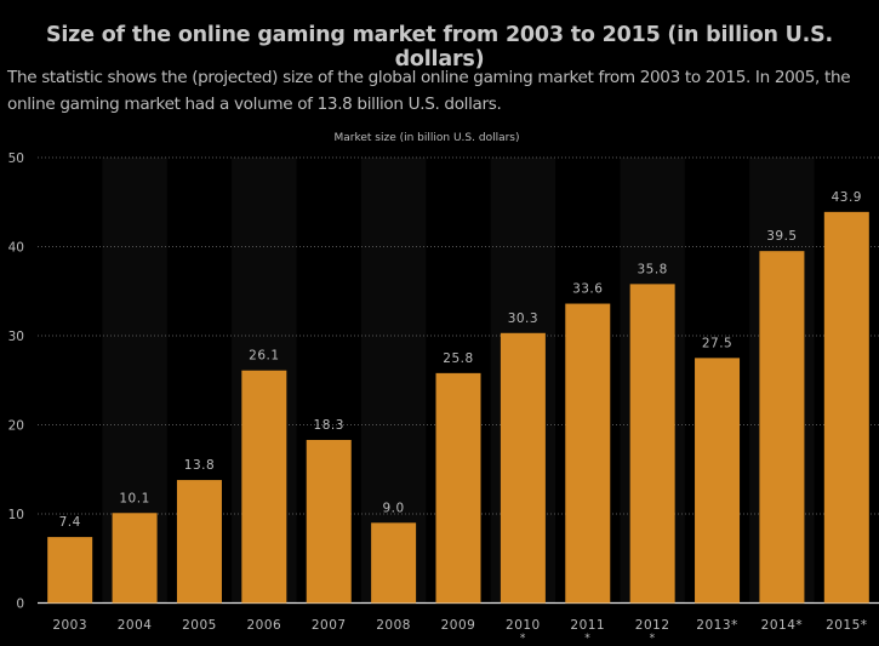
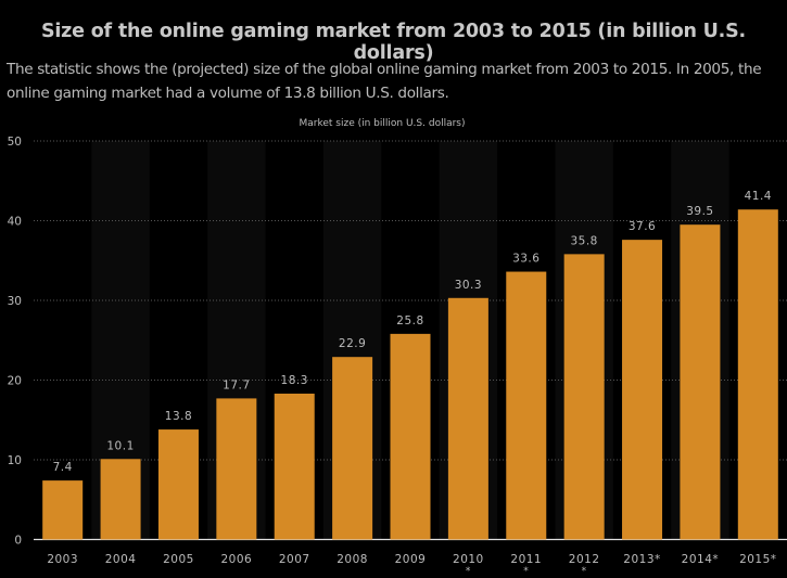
2006: 26.1 -> 17.7
2008: 9.0 -> 22.9
2013*: 27.5 -> 37.6
2015*: 43.9 -> 41.4
